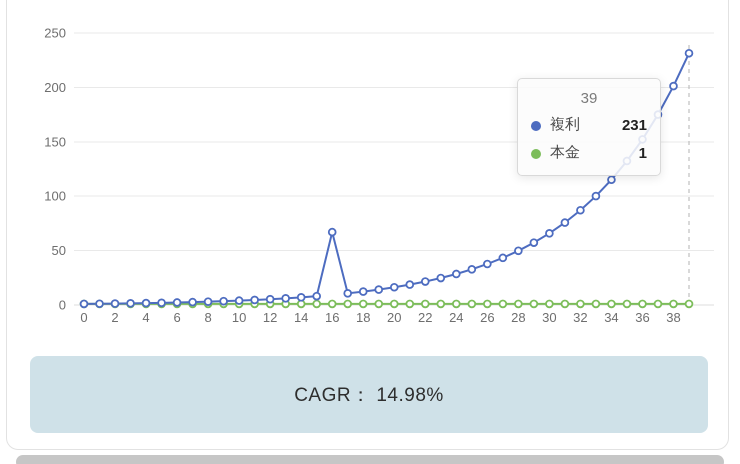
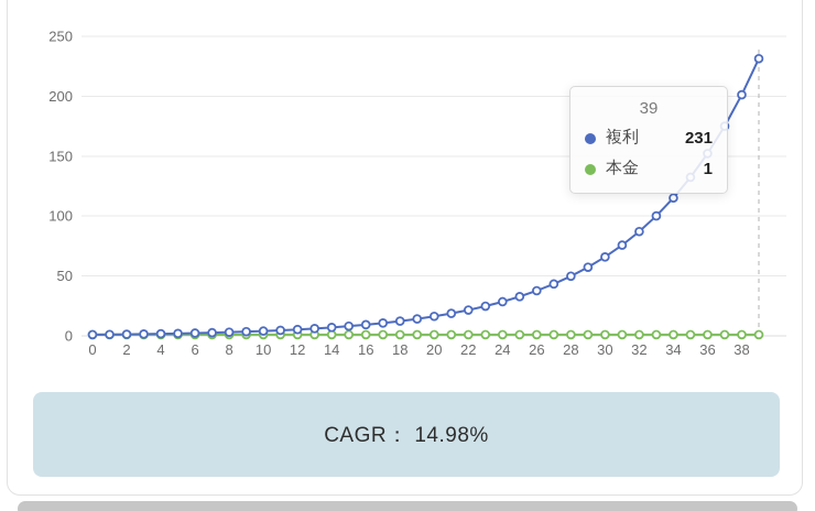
複利/16: 67 -> 9
